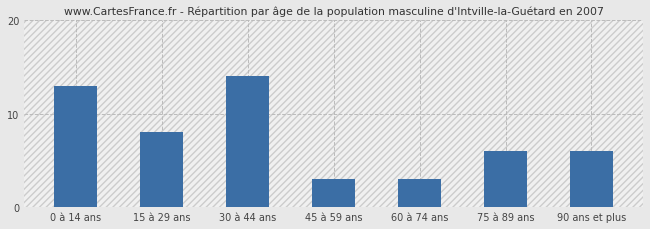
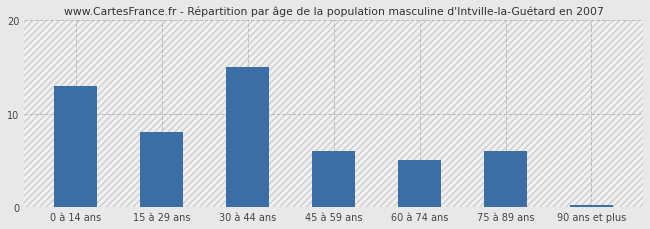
30 à 44 ans: 14.0 -> 15.0
45 à 59 ans: 3.0 -> 6.0
60 à 74 ans: 3.0 -> 5.0
90 ans et plus: 6.0 -> 0.2
